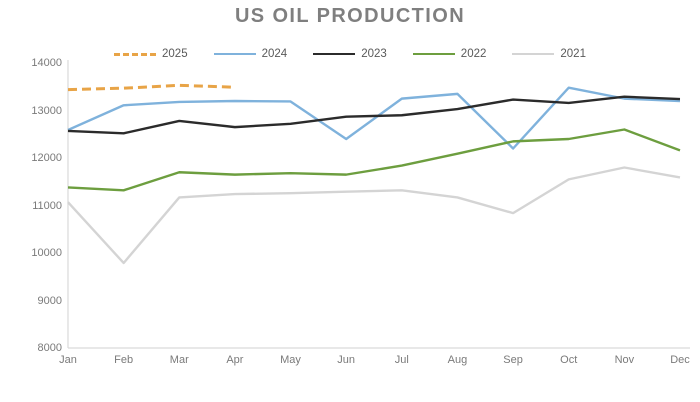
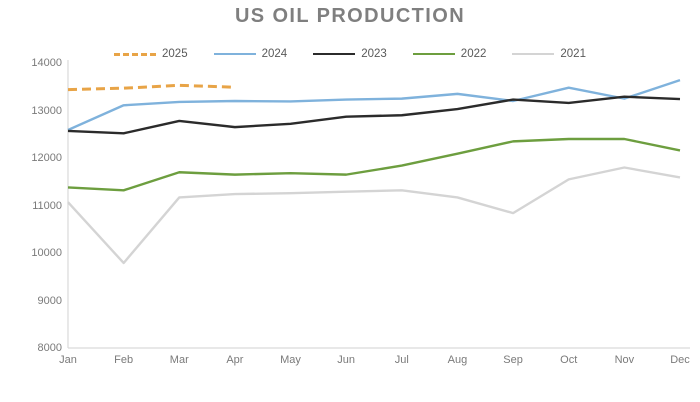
2024/Jun: 12400 -> 13200
2024/Sep: 12200 -> 13200
2022/Nov: 12600 -> 12400
2024/Dec: 13200 -> 13600
